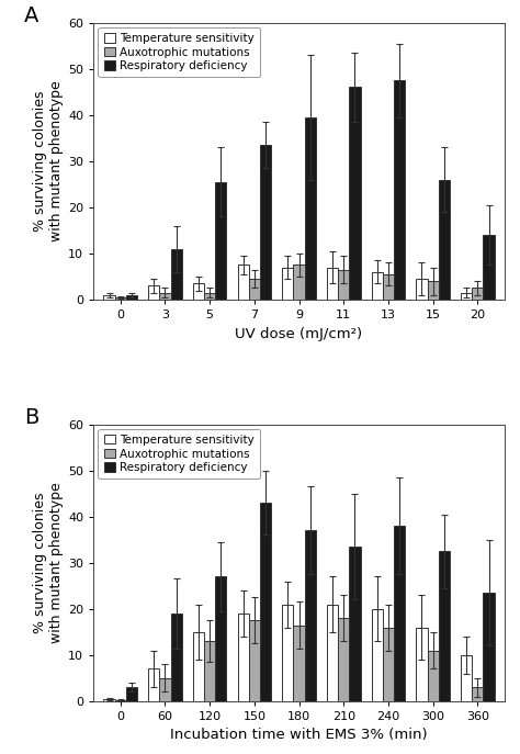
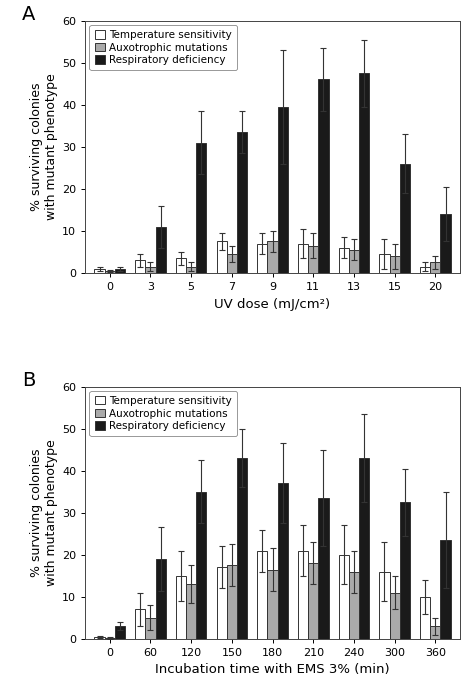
Respiratory deficiency/5: 25.5 -> 31.0
Respiratory deficiency/120: 27.0 -> 35.0
Temperature sensitivity/150: 19.0 -> 17.0
Respiratory deficiency/240: 38.0 -> 43.0
